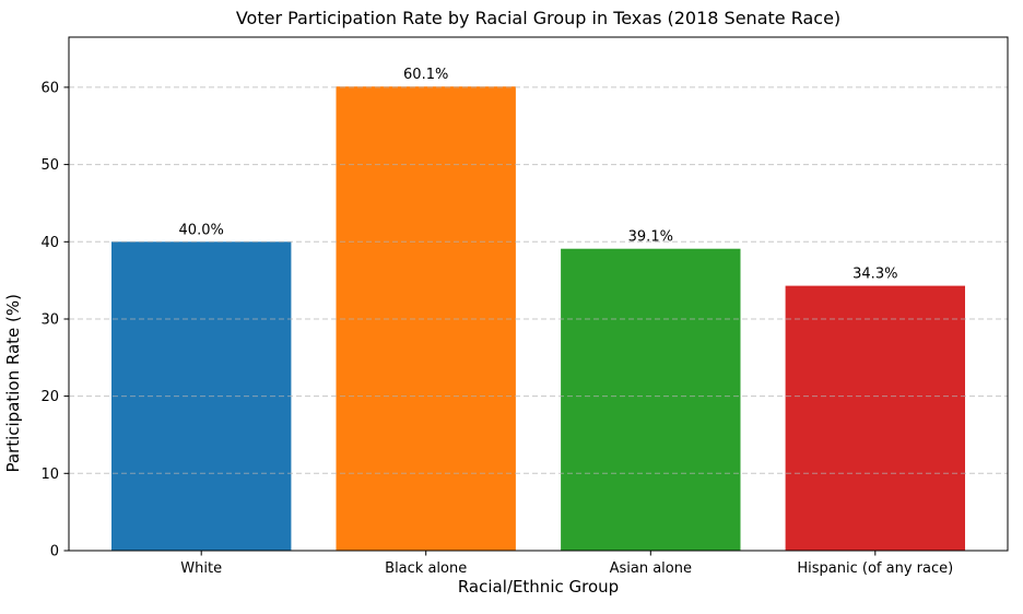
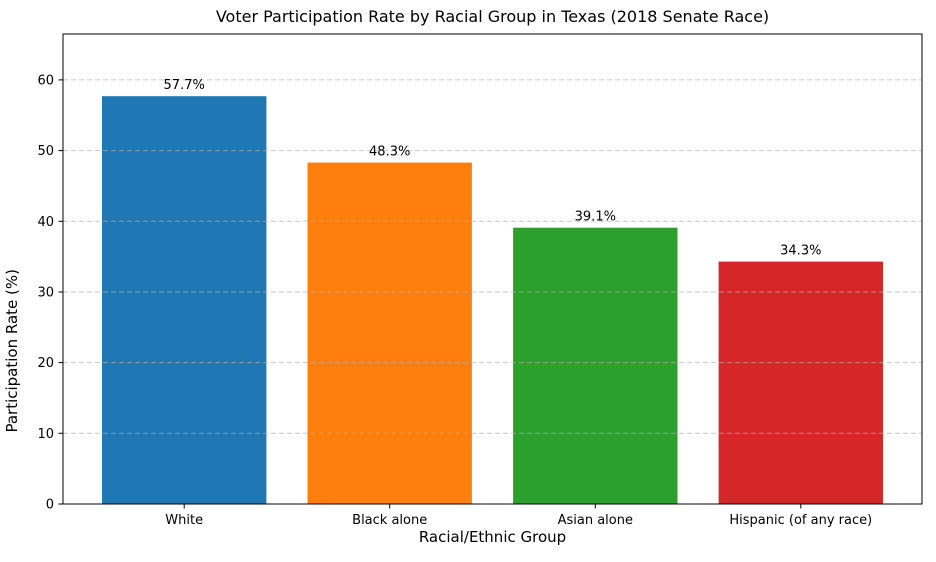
White: 40.0% -> 57.7%
Black alone: 60.1% -> 48.3%
